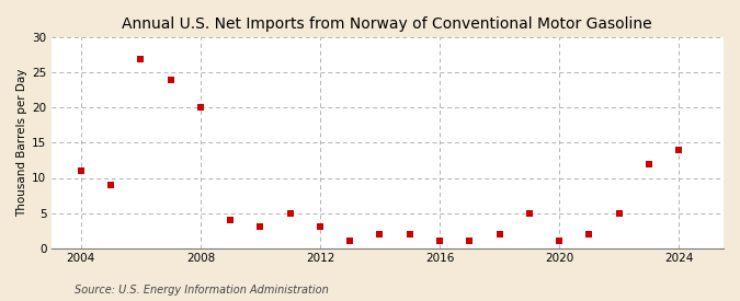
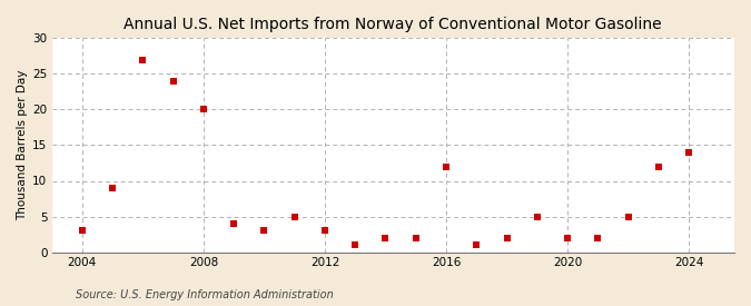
2004: 11 -> 3
2016: 1 -> 12
2020: 1 -> 2
